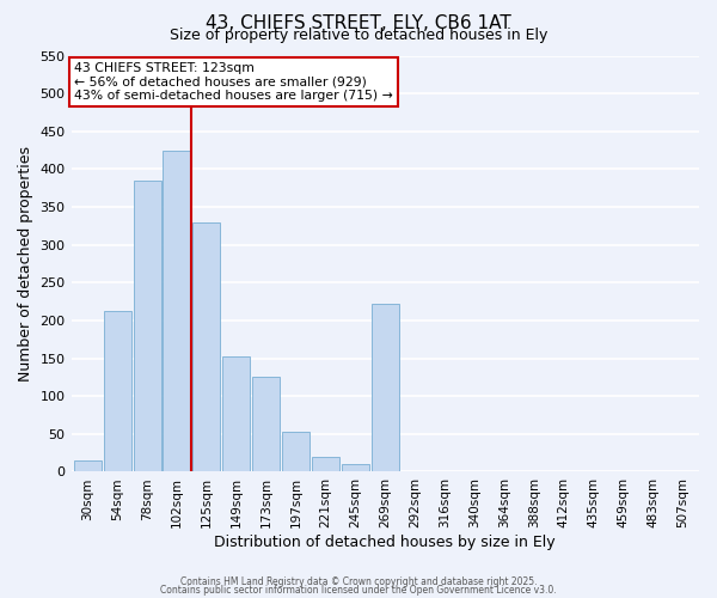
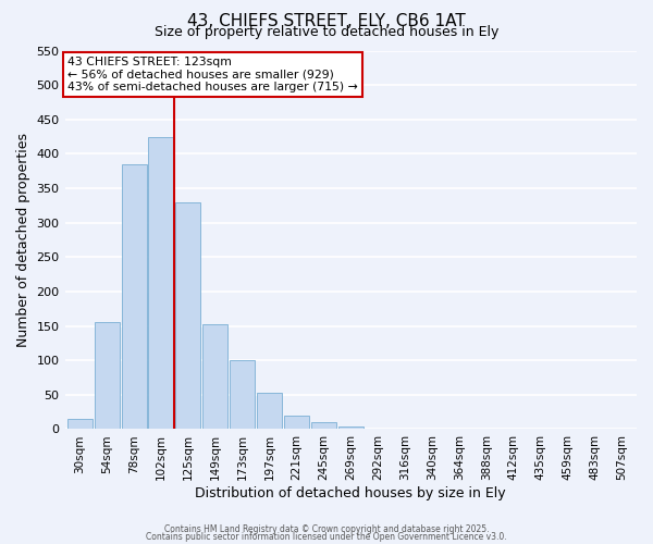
54sqm: 212 -> 155
173sqm: 126 -> 100
269sqm: 222 -> 4
